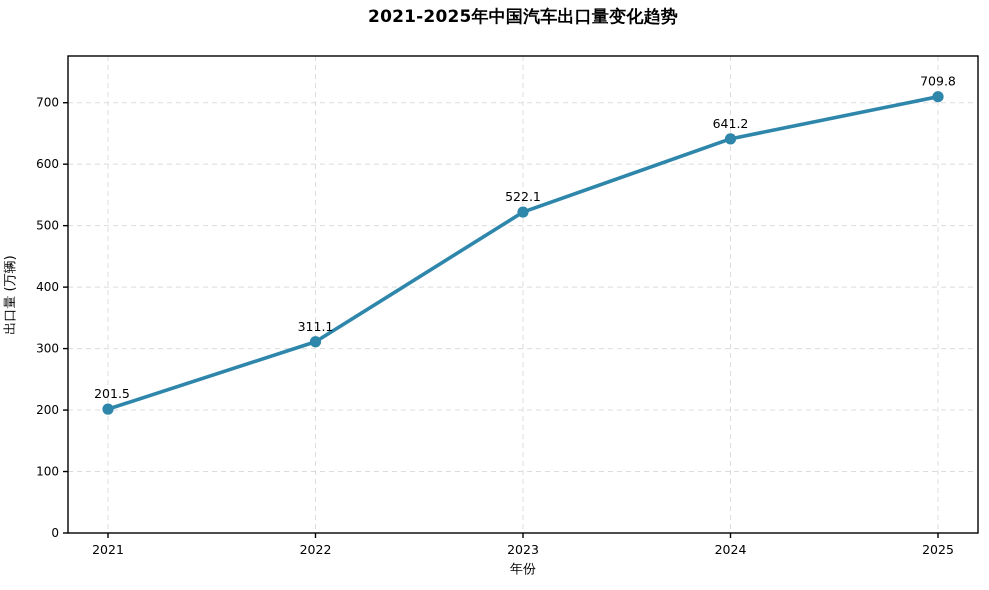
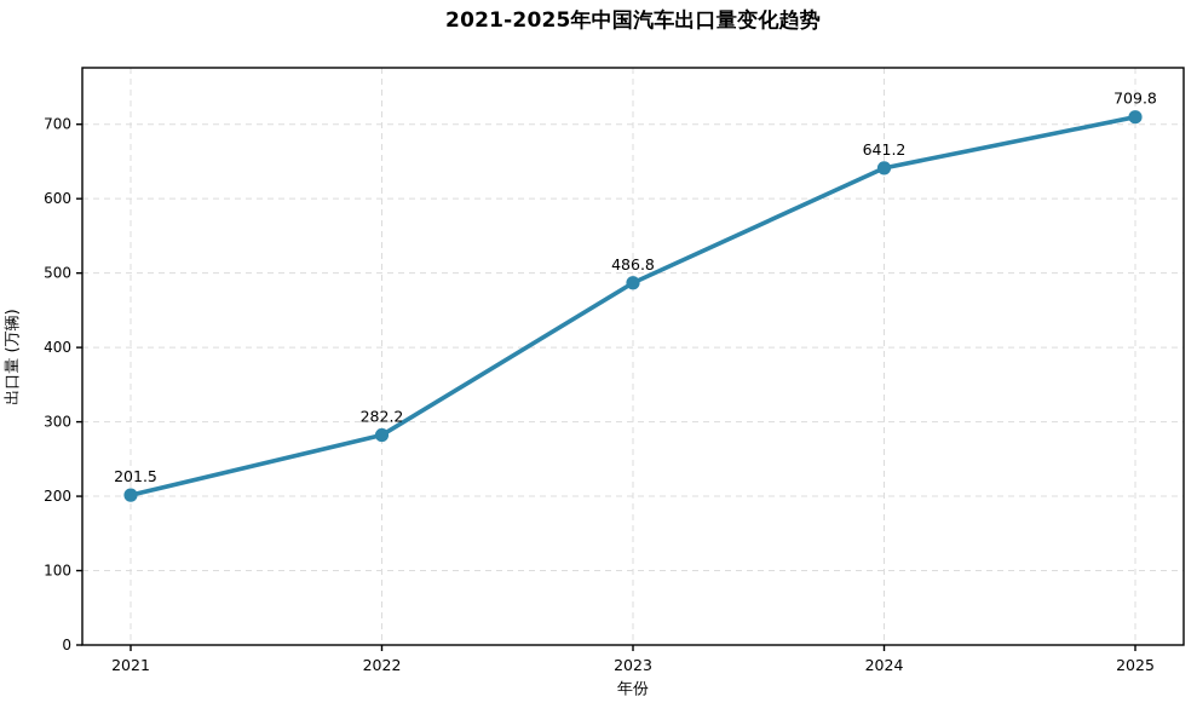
2022: 311.1 -> 282.2
2023: 522.1 -> 486.8
